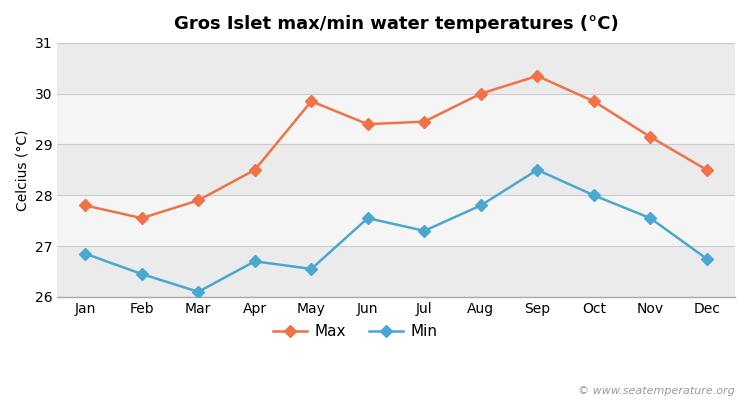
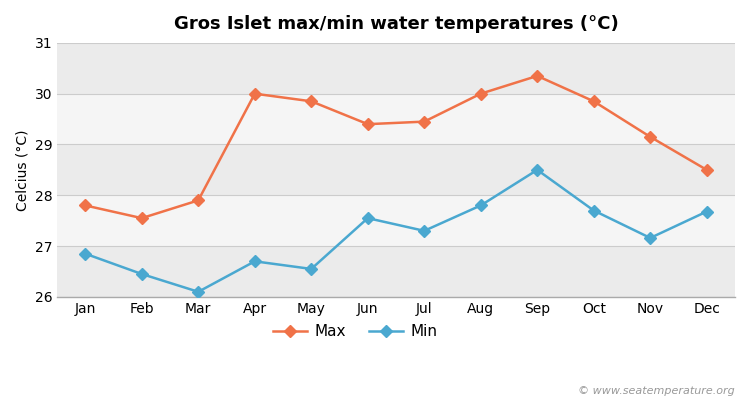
Max/Apr: 28.50 -> 30.00
Min/Oct: 28.00 -> 27.70
Min/Nov: 27.55 -> 27.16
Min/Dec: 26.75 -> 27.68
